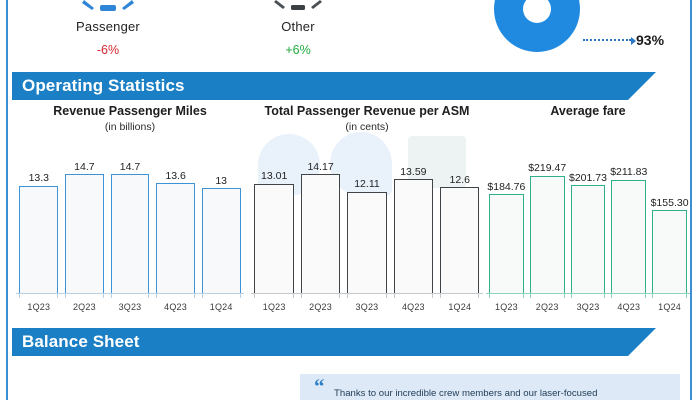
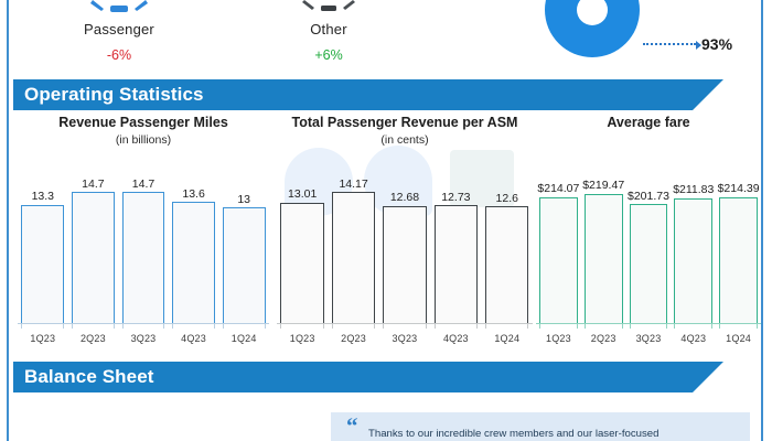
Total Passenger Revenue per ASM/3Q23: 12.11 -> 12.68
Total Passenger Revenue per ASM/4Q23: 13.59 -> 12.73
Average fare/1Q23: $184.76 -> $214.07
Average fare/1Q24: $155.30 -> $214.39
